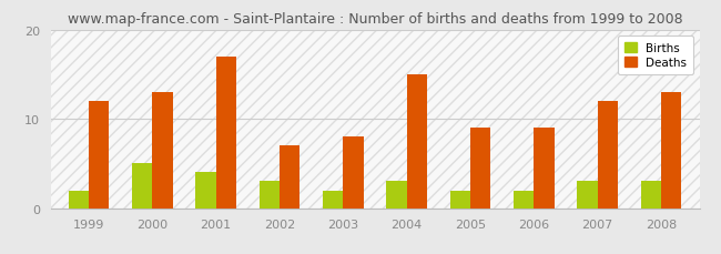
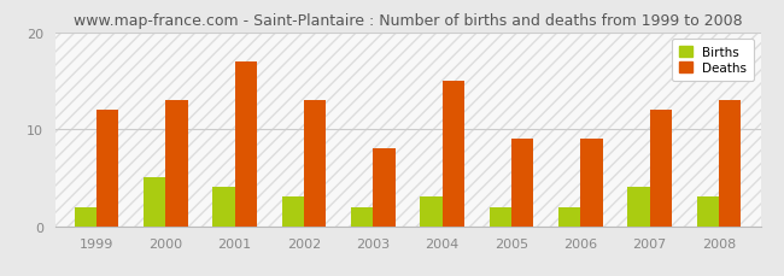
Deaths/2002: 7 -> 13
Births/2007: 3 -> 4
